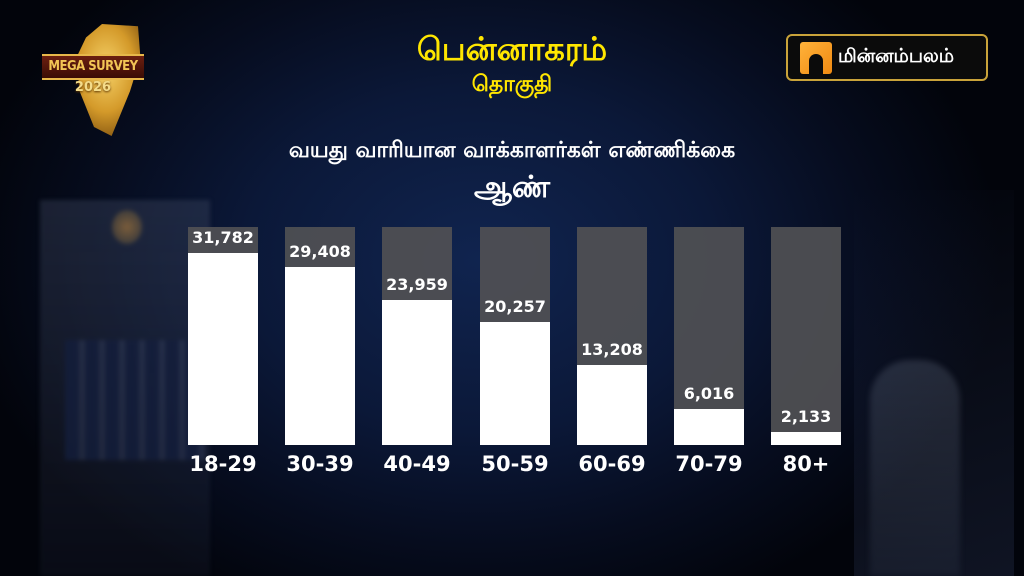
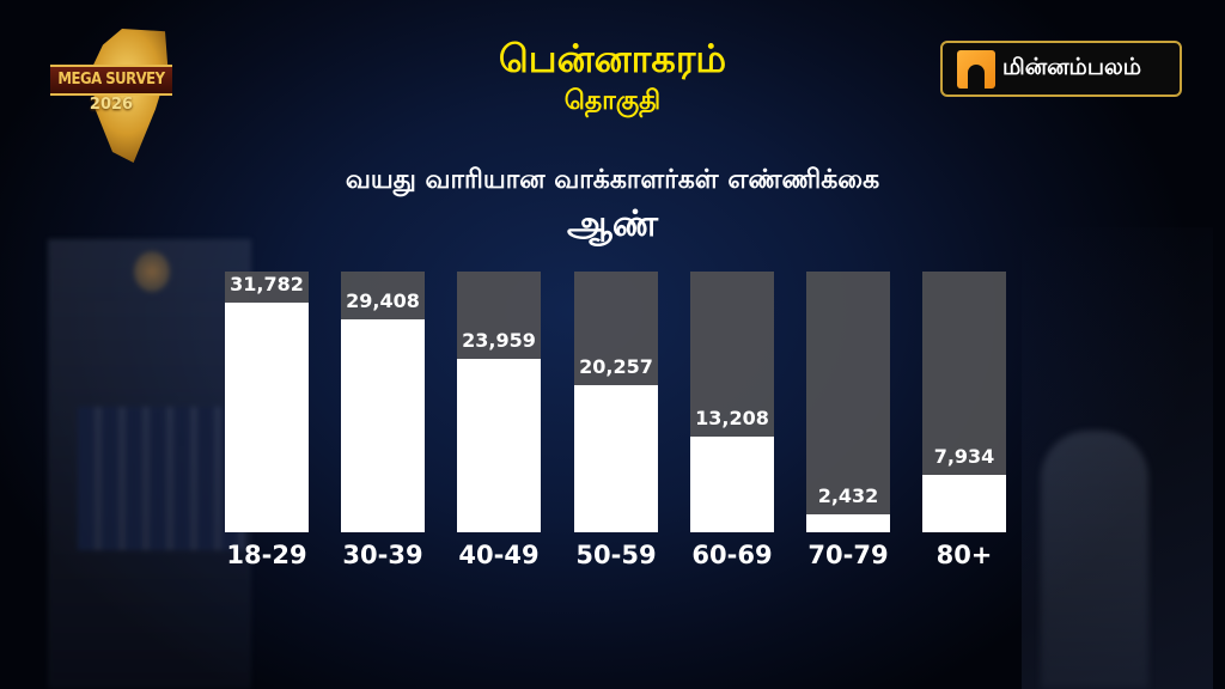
70-79: 6,016 -> 2,432
80+: 2,133 -> 7,934
